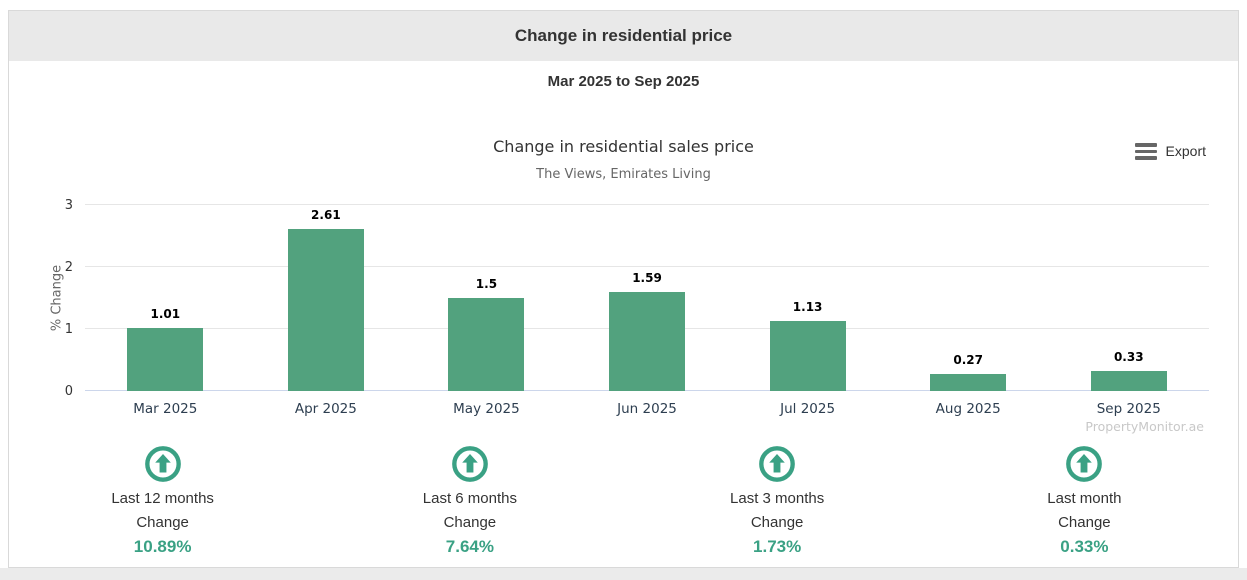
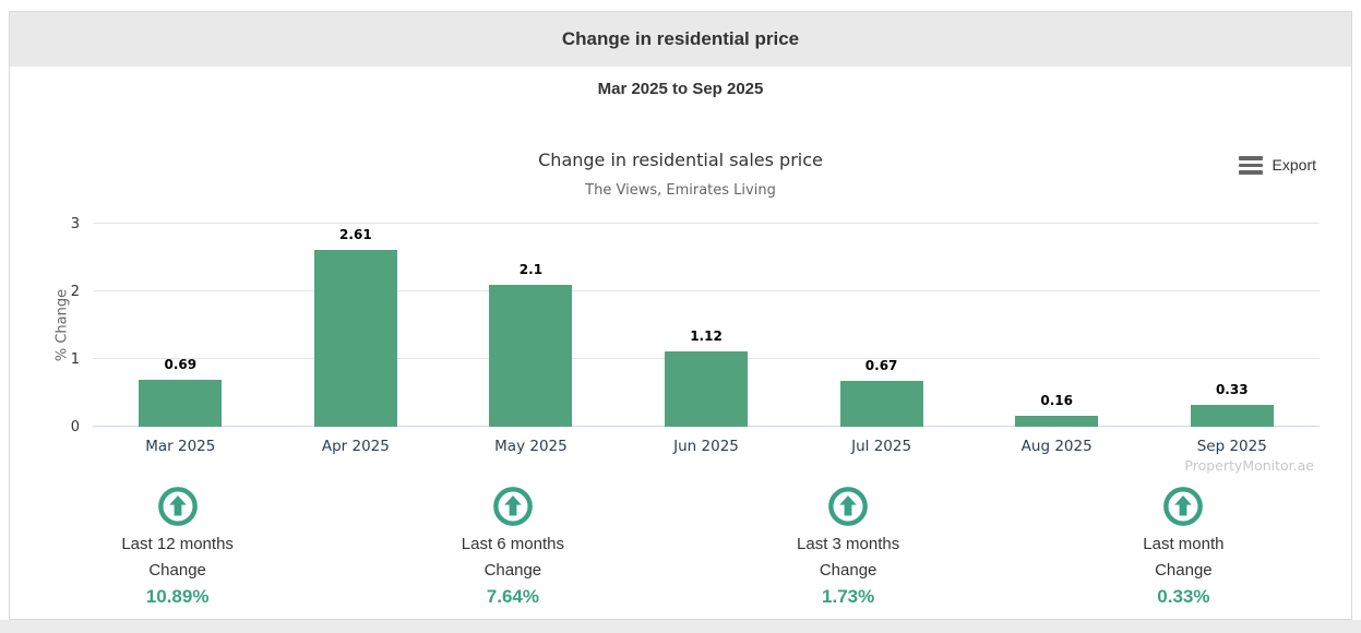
Mar 2025: 1.01 -> 0.69
May 2025: 1.5 -> 2.1
Jun 2025: 1.59 -> 1.12
Jul 2025: 1.13 -> 0.67
Aug 2025: 0.27 -> 0.16
